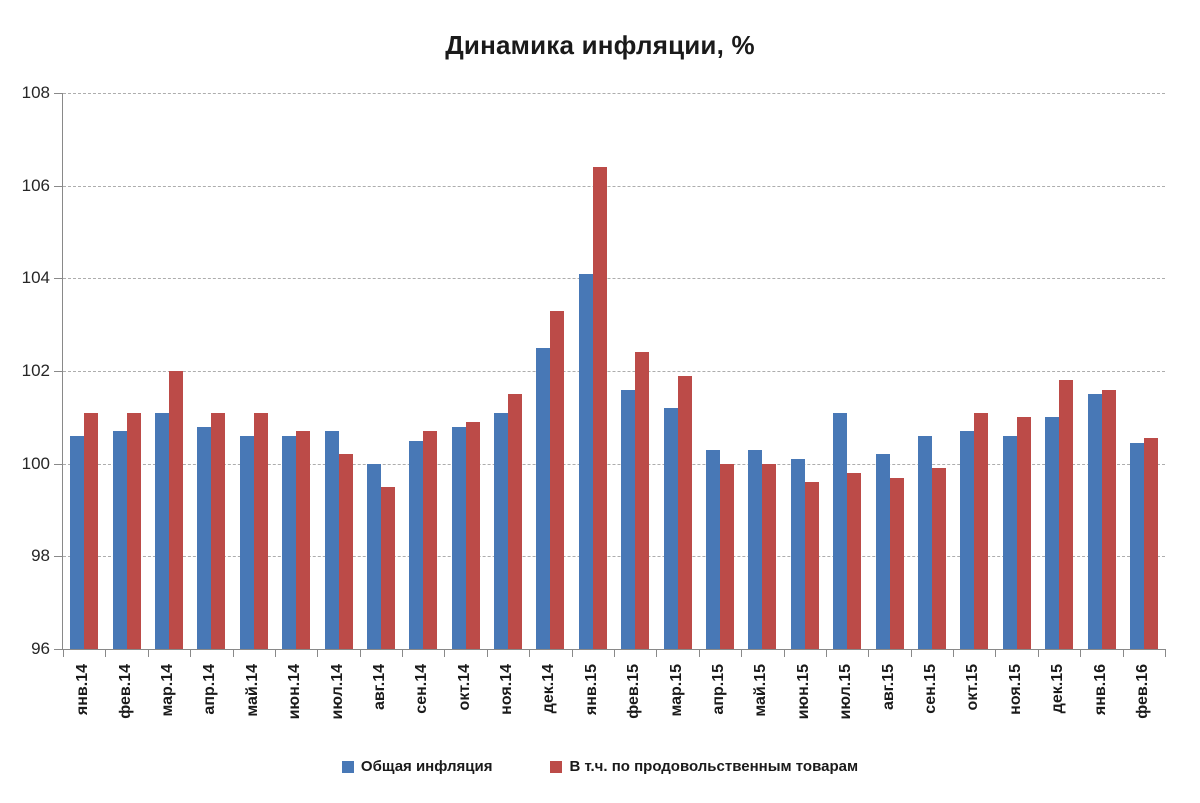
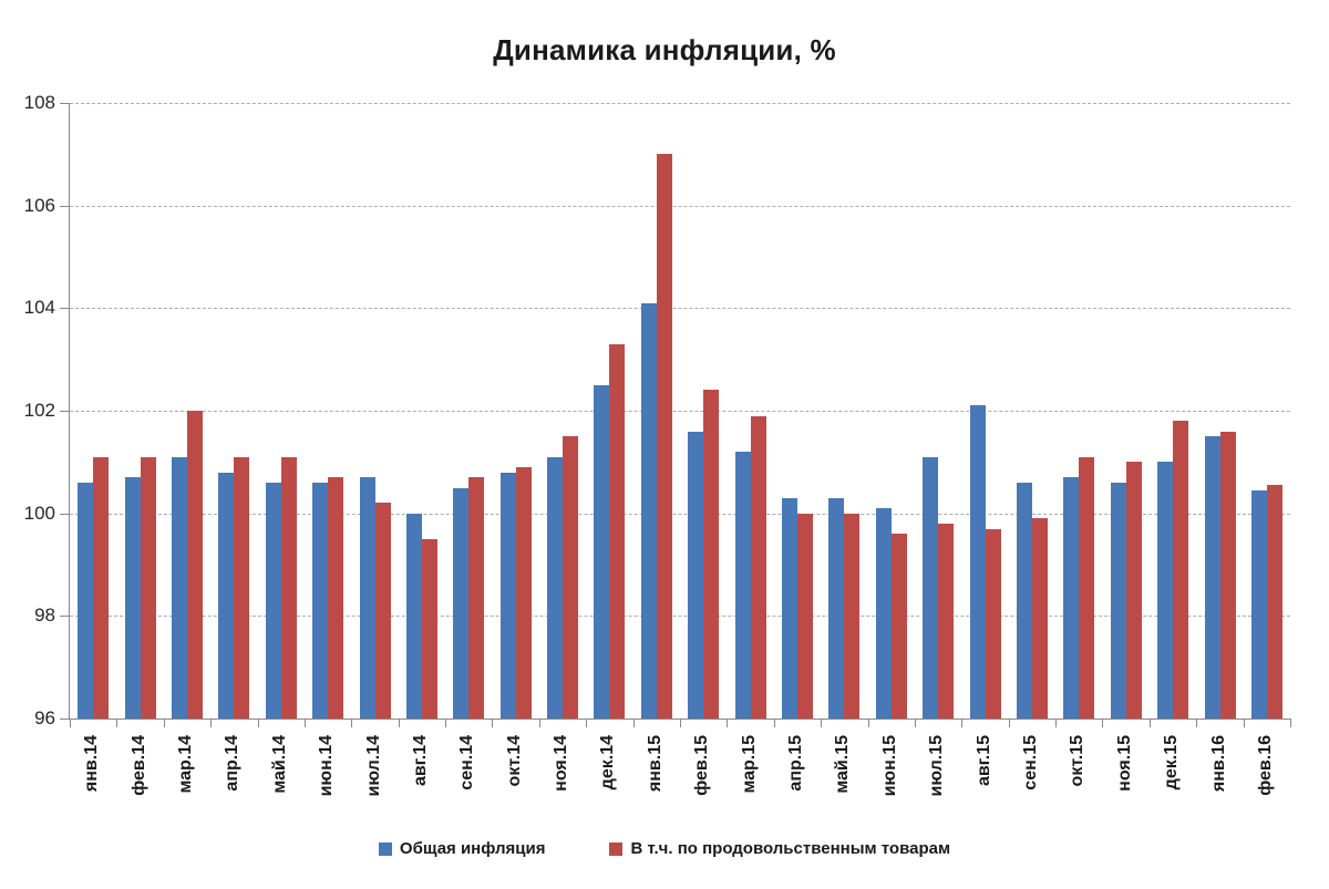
В т.ч. по продовольственным товарам/янв.15: 106.4 -> 107.0
Общая инфляция/авг.15: 100.2 -> 102.1
